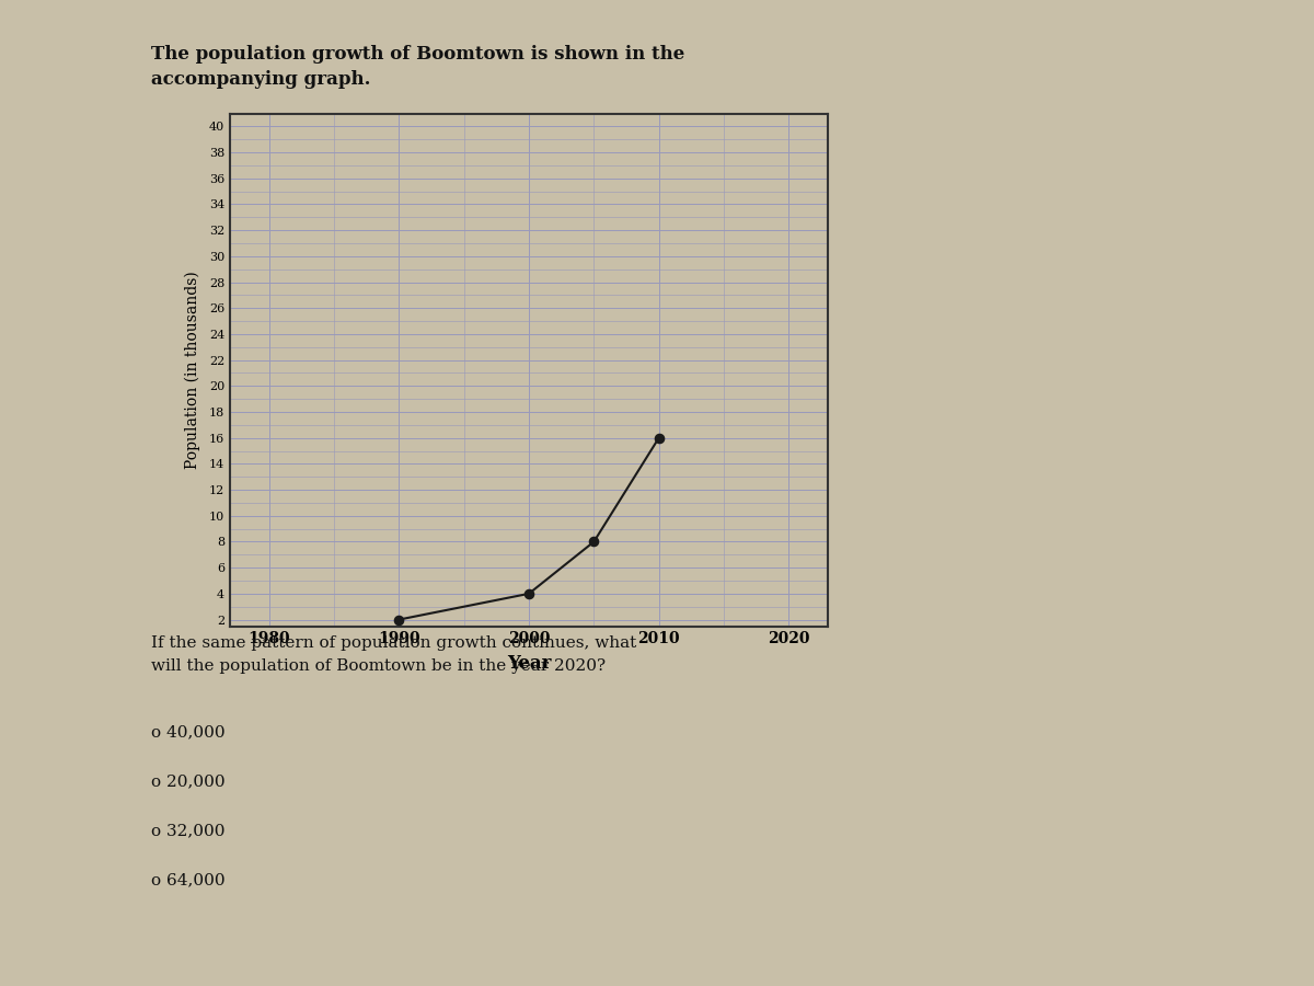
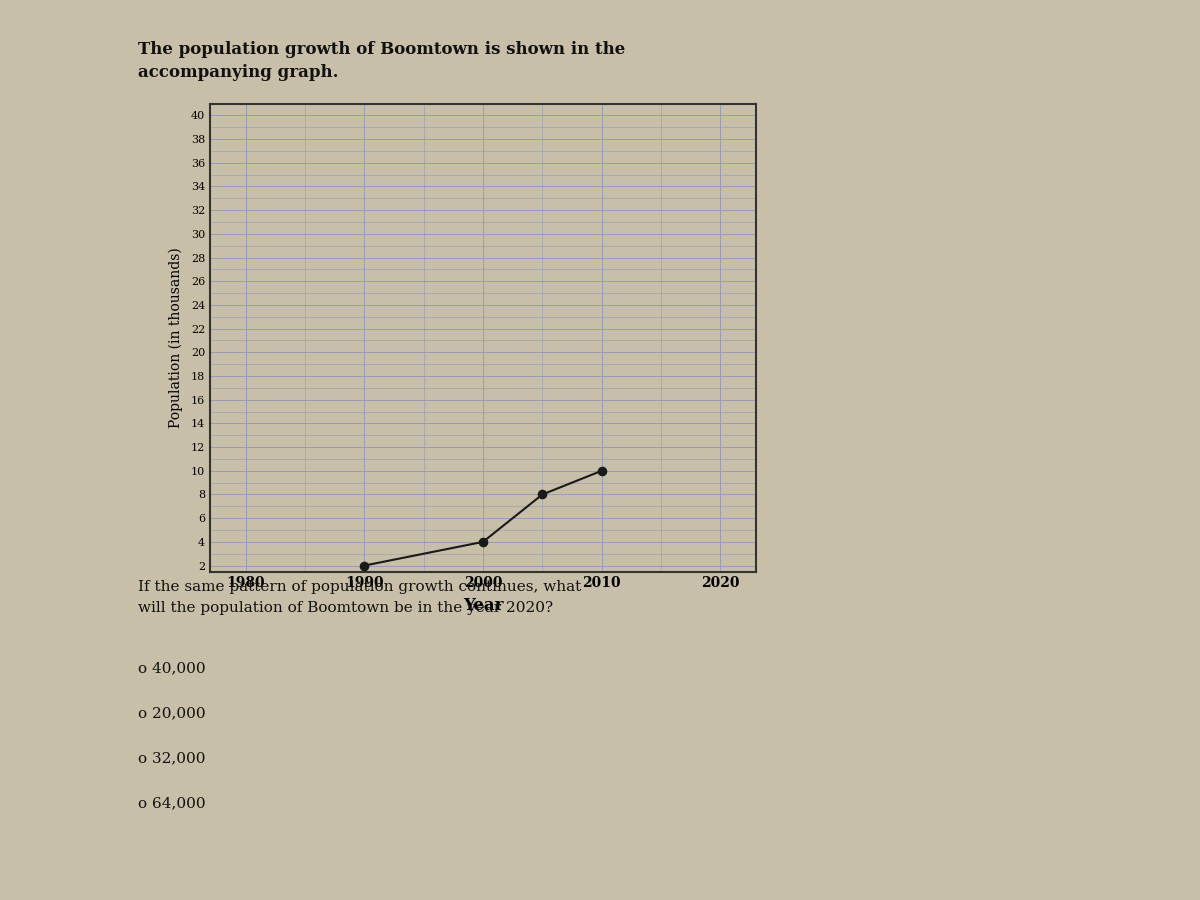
2010: 16 -> 10
